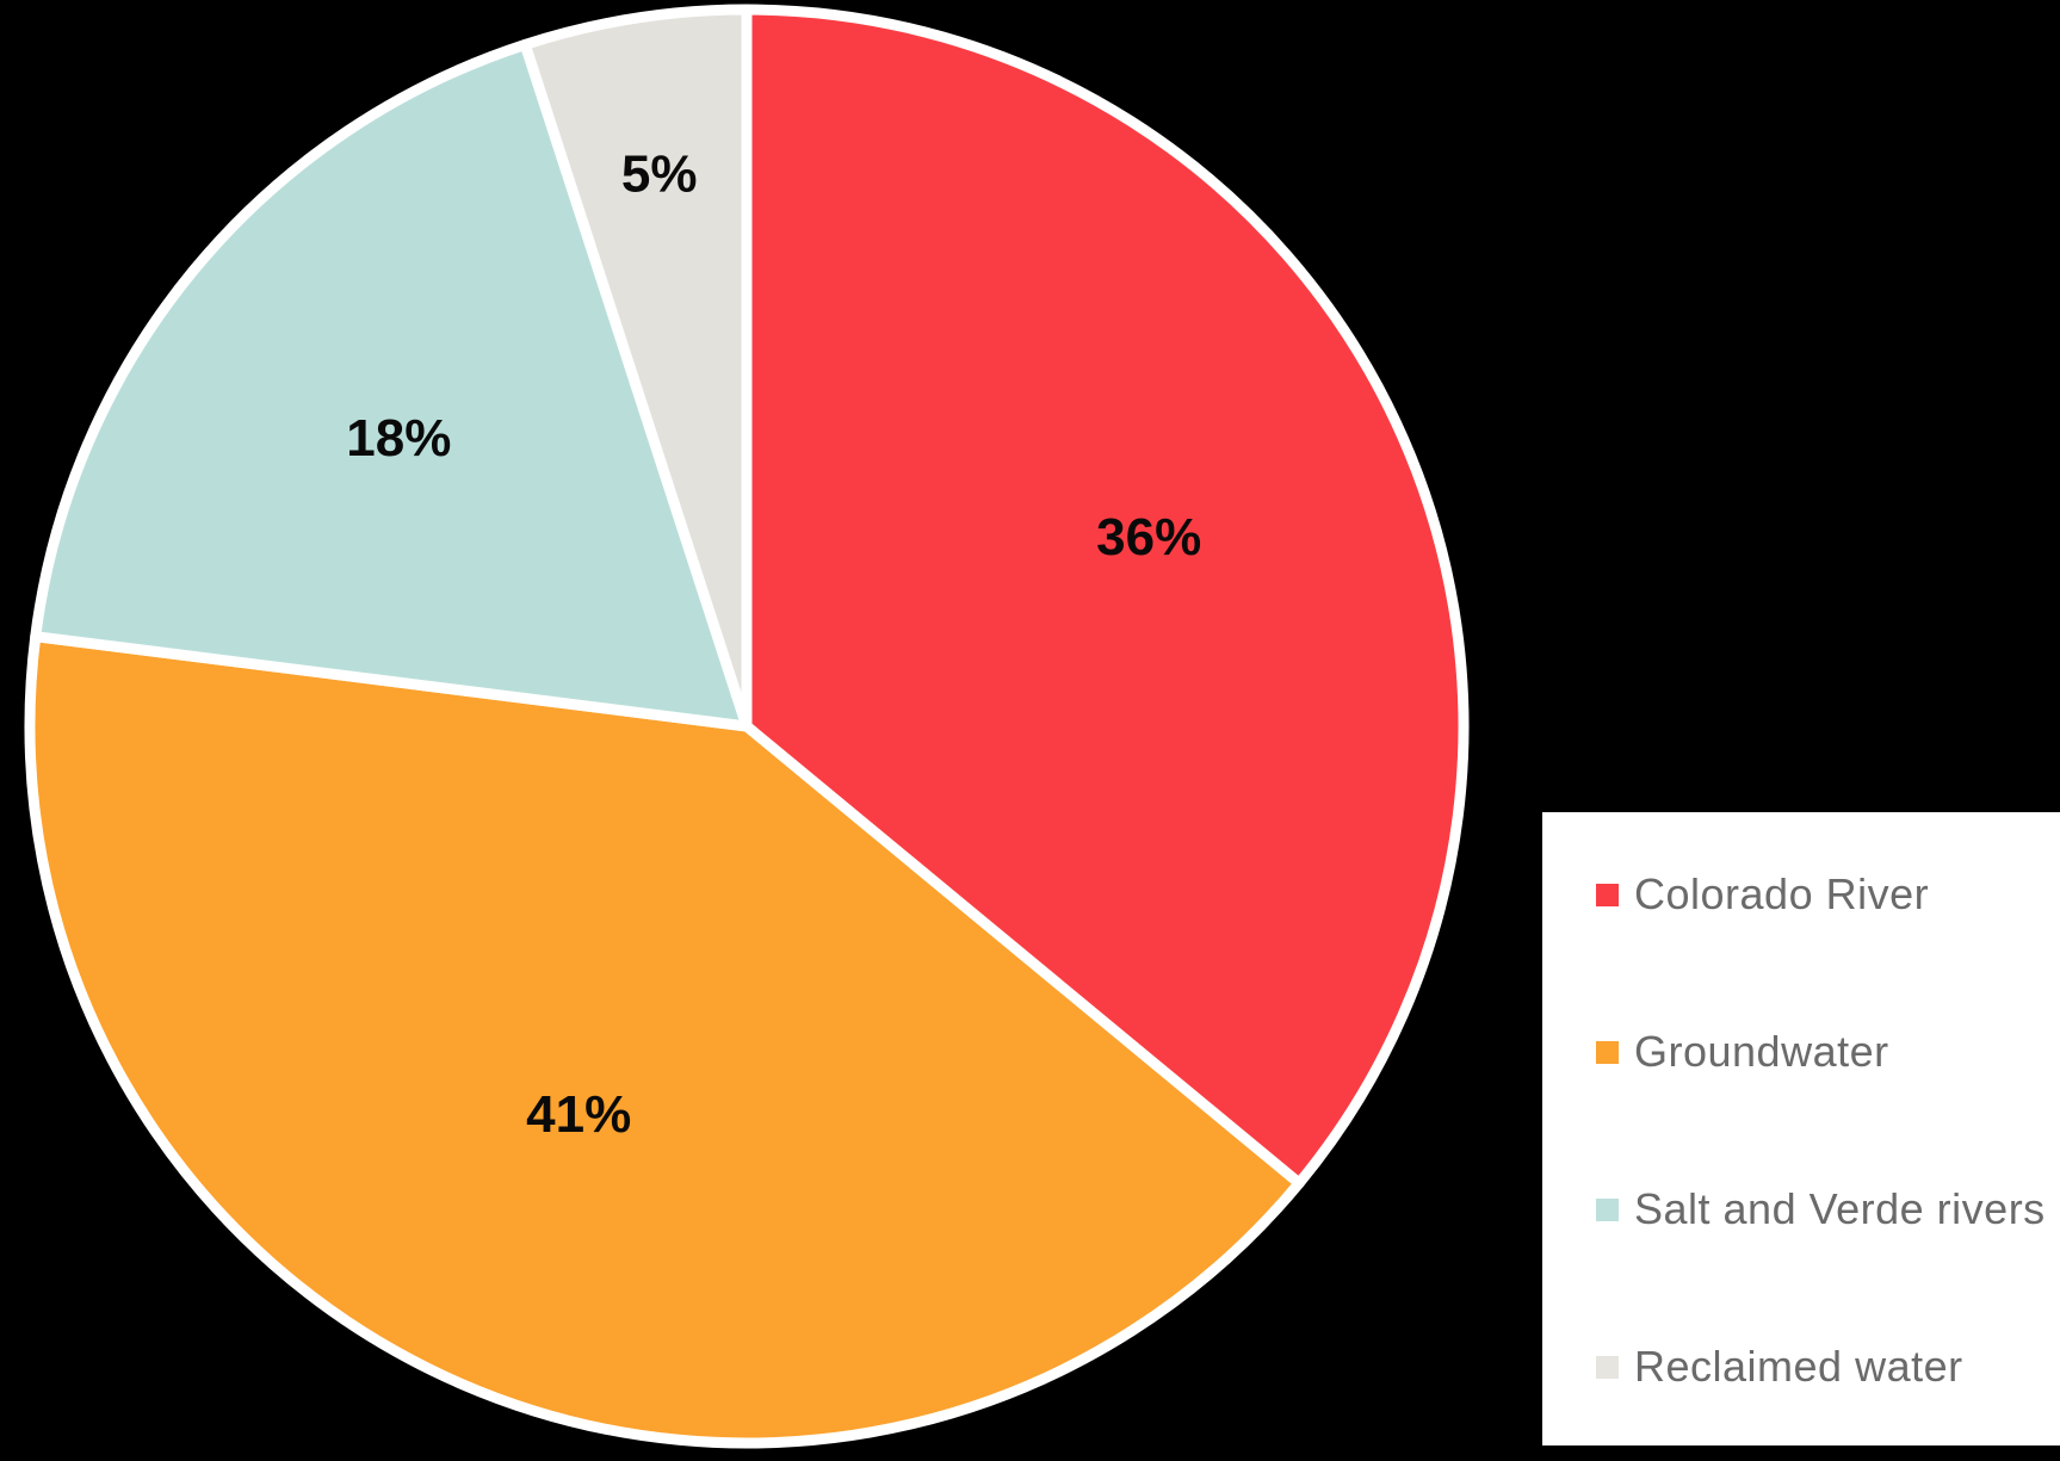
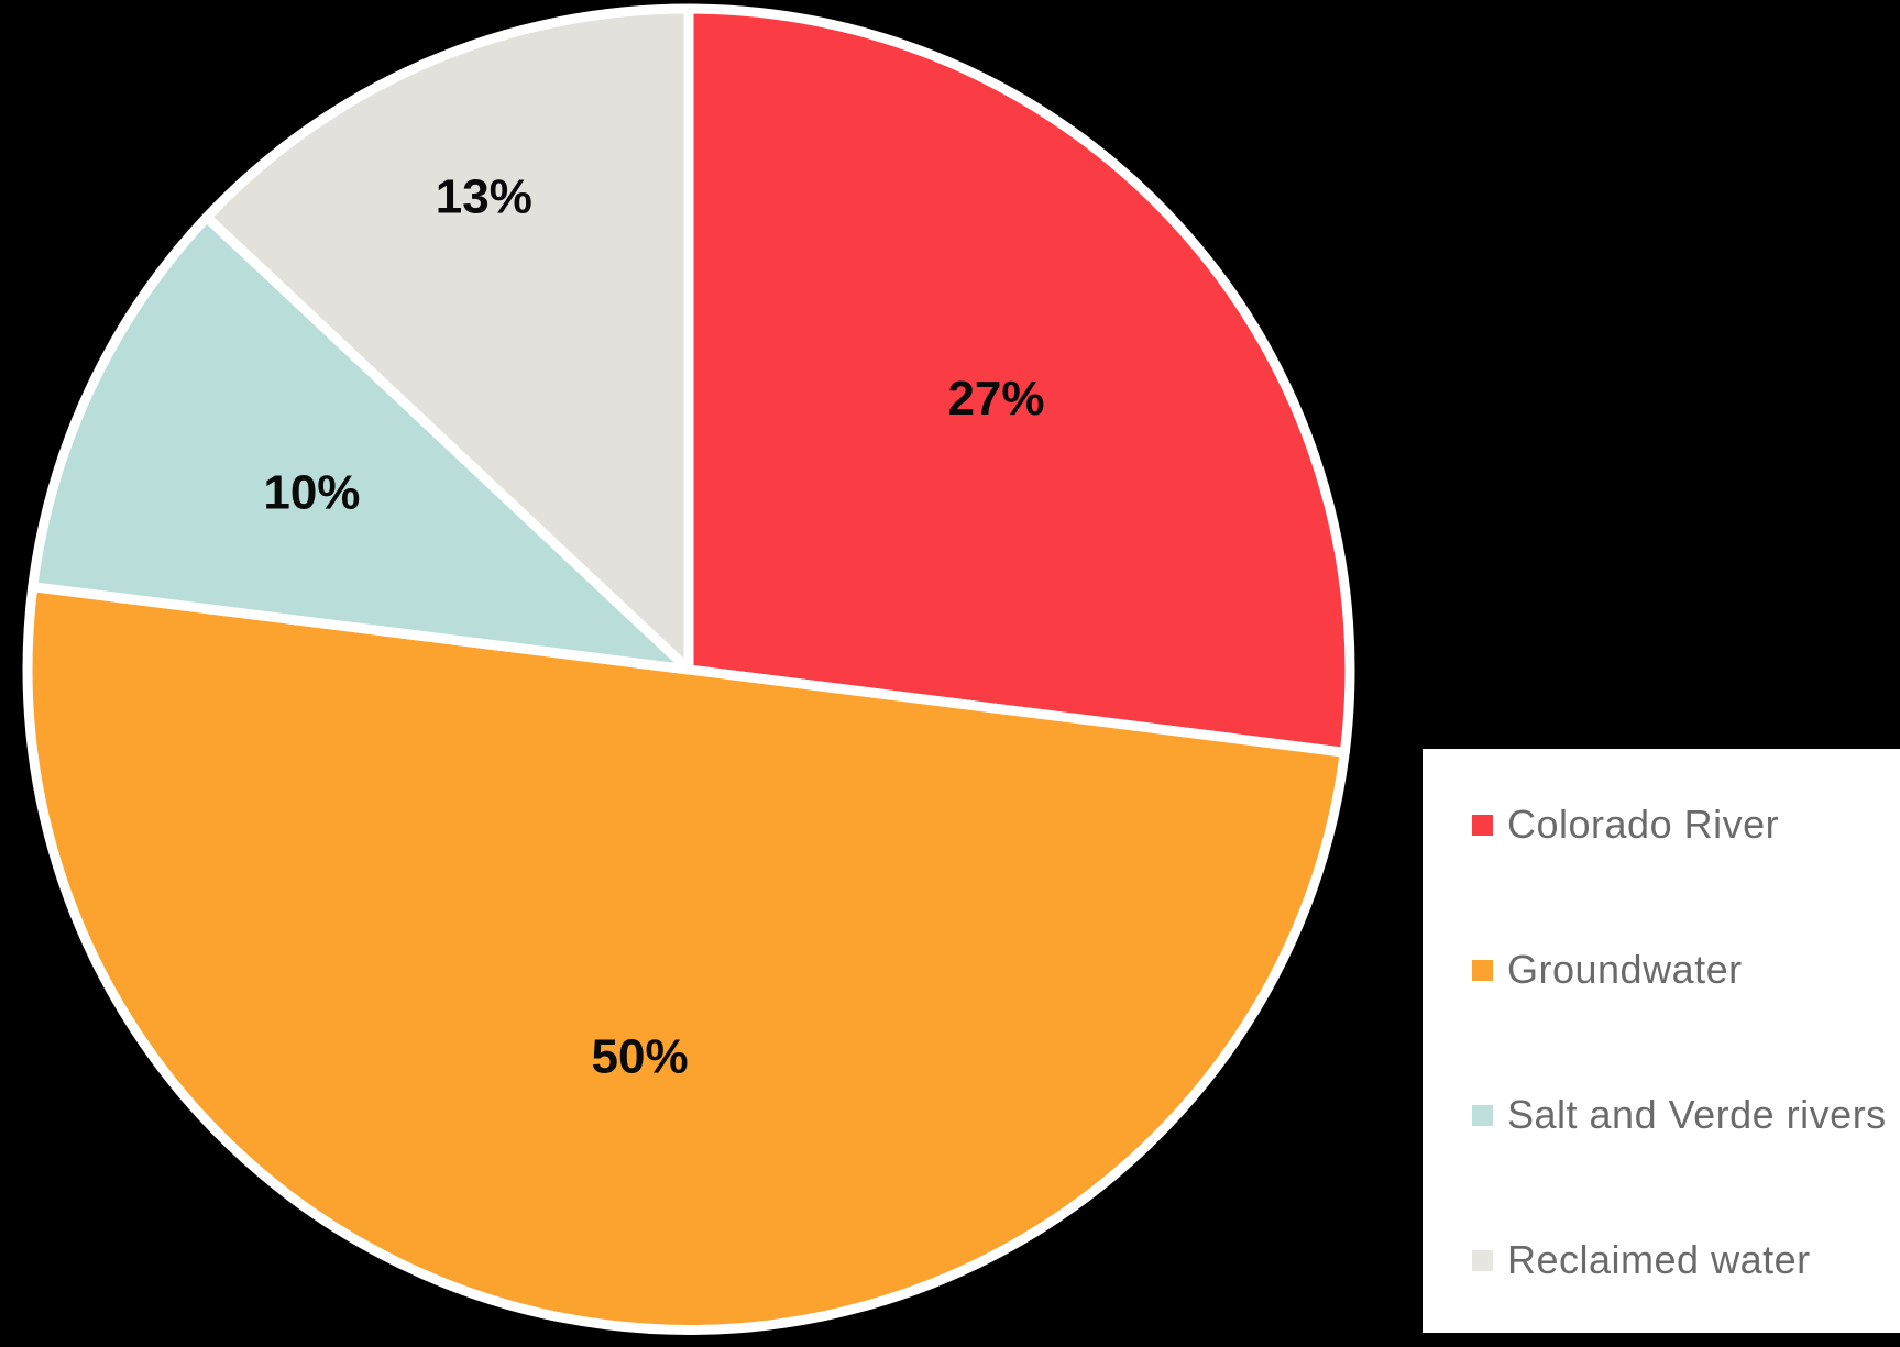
Colorado River: 36% -> 27%
Groundwater: 41% -> 50%
Salt and Verde rivers: 18% -> 10%
Reclaimed water: 5% -> 13%
